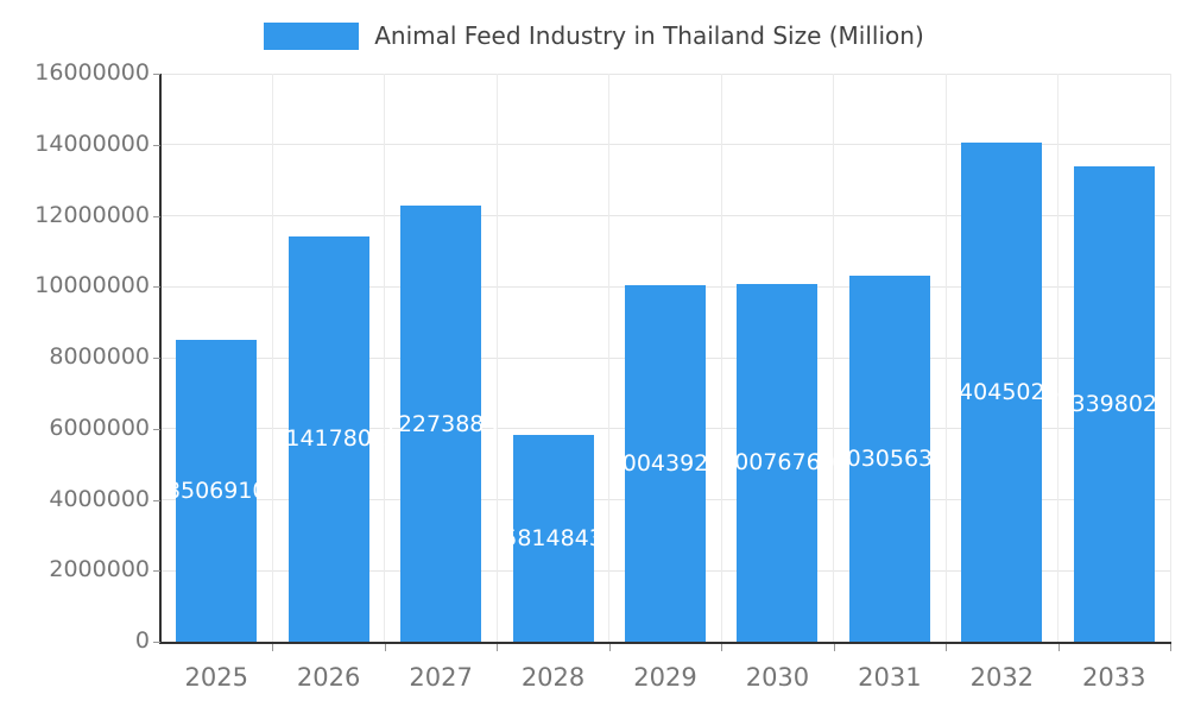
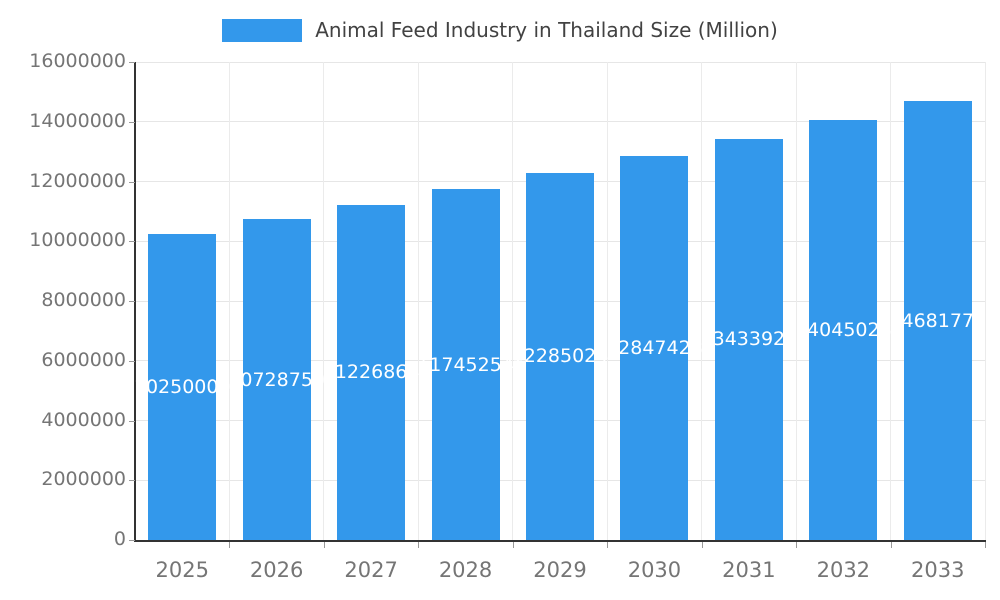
2025: 8506910 -> 10250000
2026: 11417802 -> 10728750
2027: 12273883 -> 11226864
2028: 5814843 -> 11745254
2029: 10043921 -> 12285024
2030: 10076760 -> 12847428
2031: 10305639 -> 13433928
2033: 13398021 -> 14681775
